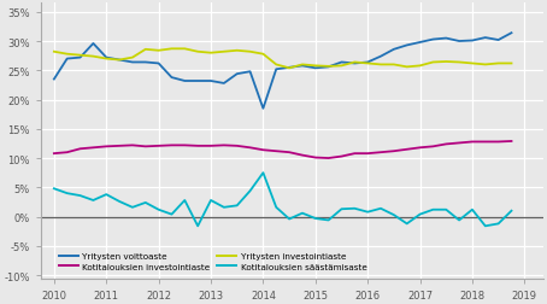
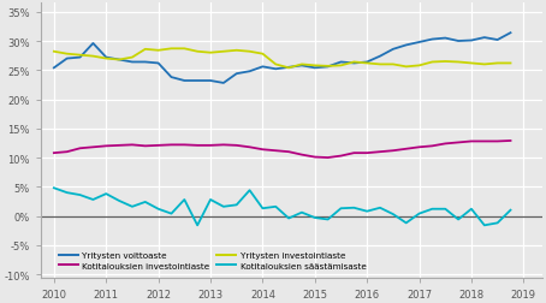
Yritysten voittoaste/2010: 23.5% -> 25.4%
Yritysten voittoaste/2014: 18.5% -> 25.6%
Kotitalouksien säästämisaste/2014: 7.5% -> 1.3%
